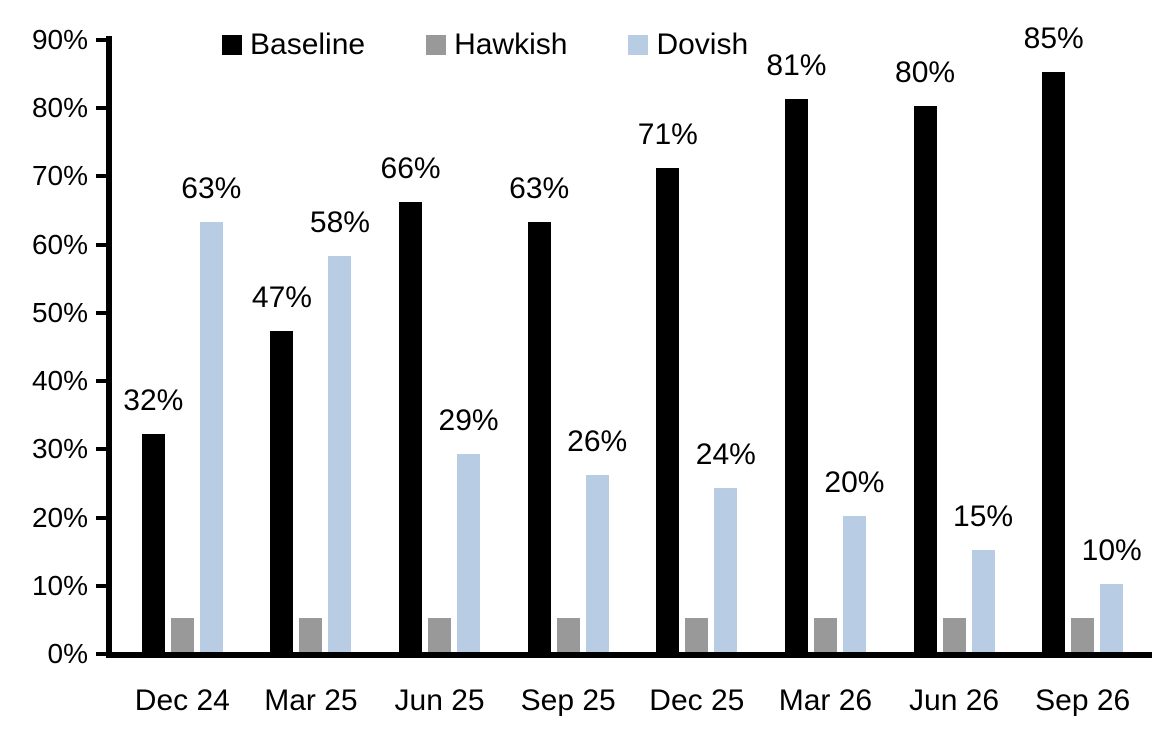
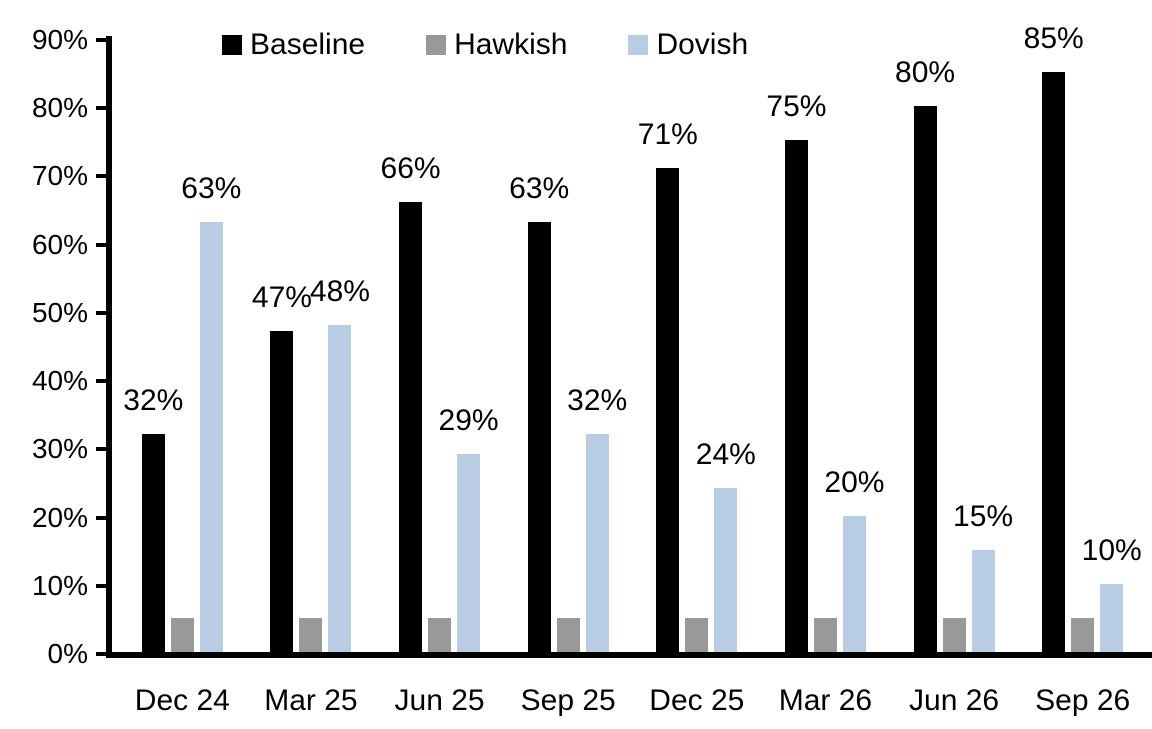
Dovish/Mar 25: 58% -> 48%
Dovish/Sep 25: 26% -> 32%
Baseline/Mar 26: 81% -> 75%
